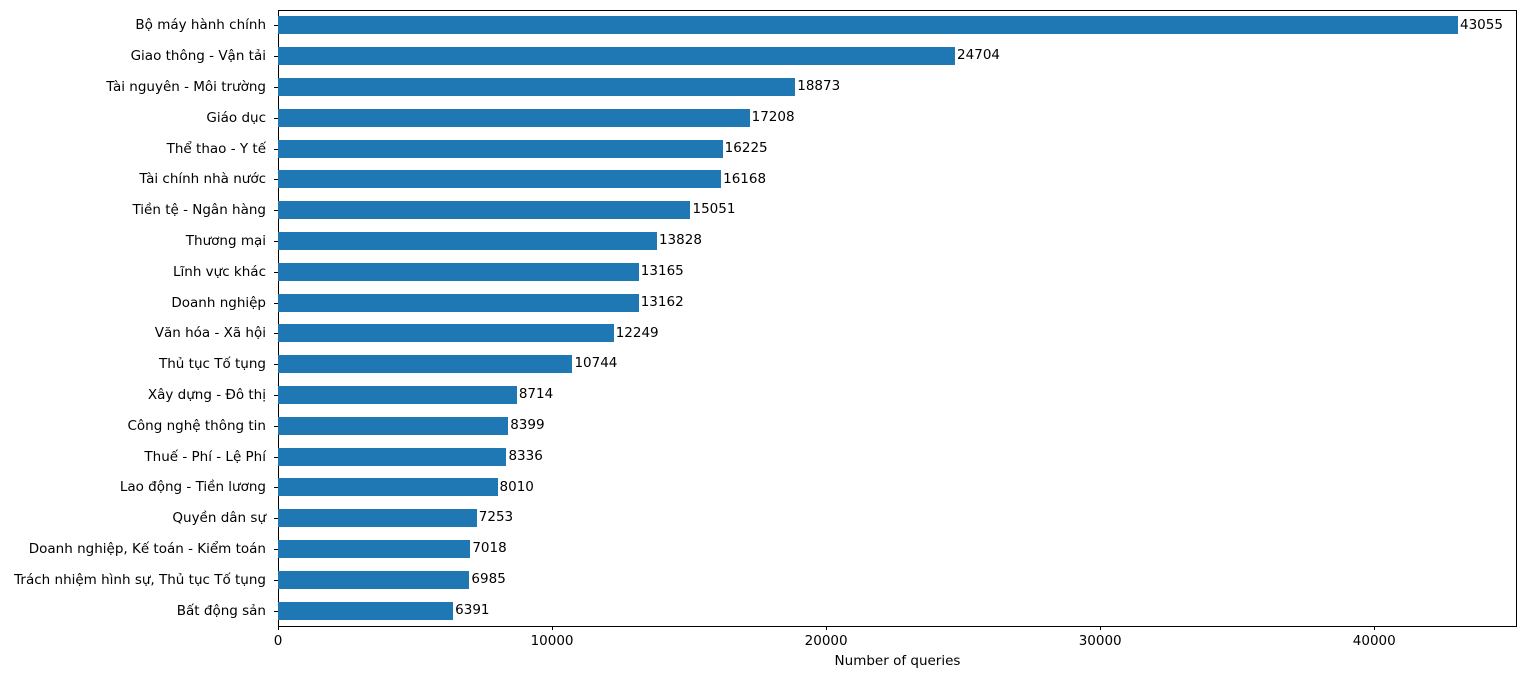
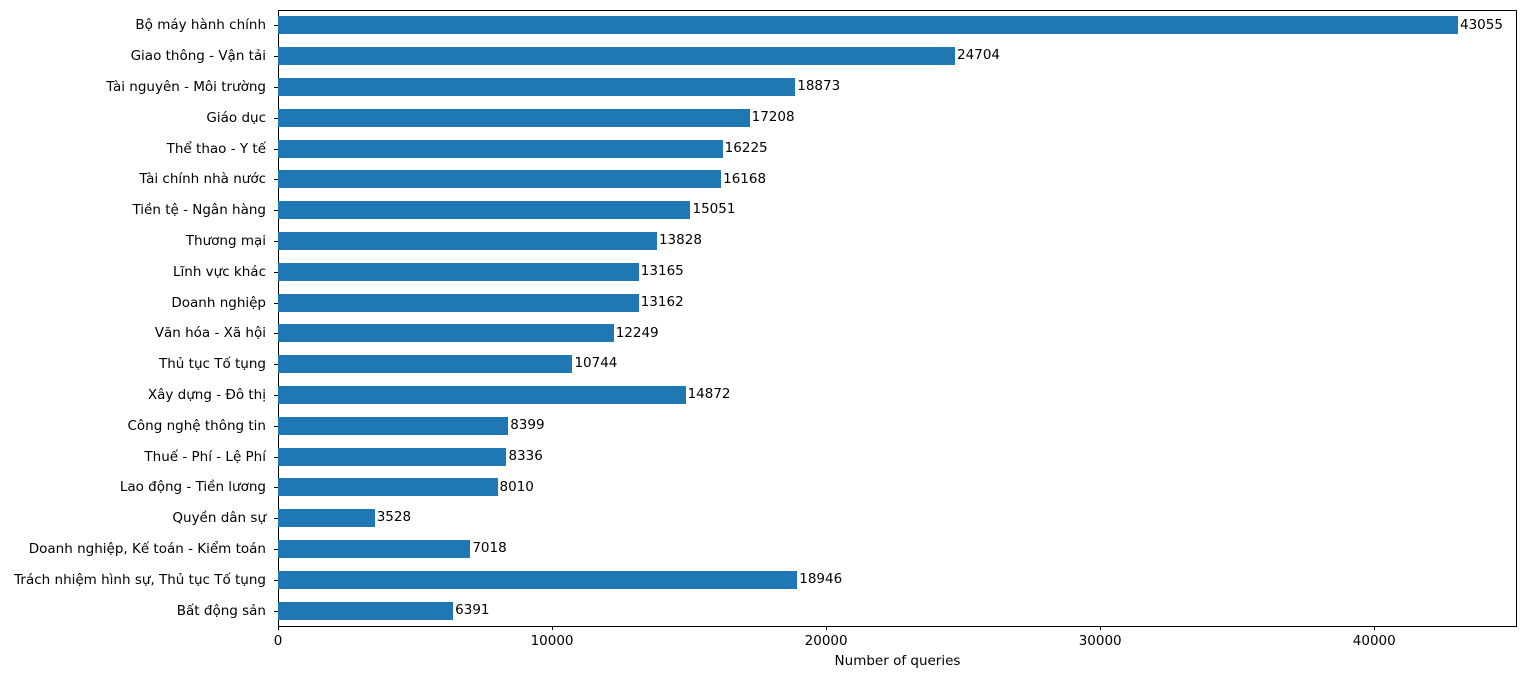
Xây dựng - Đô thị: 8714 -> 14872
Quyền dân sự: 7253 -> 3528
Trách nhiệm hình sự, Thủ tục Tố tụng: 6985 -> 18946
